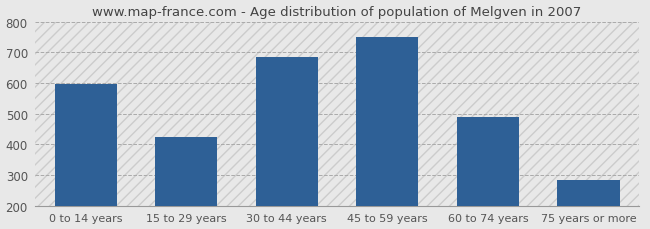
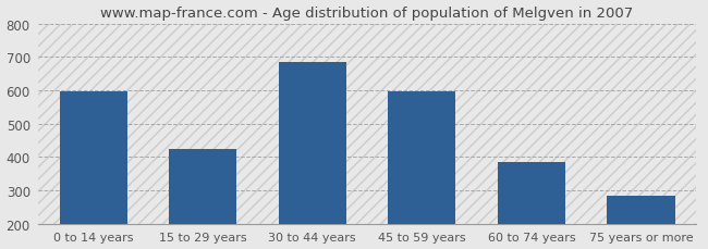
45 to 59 years: 750 -> 595
60 to 74 years: 490 -> 385
